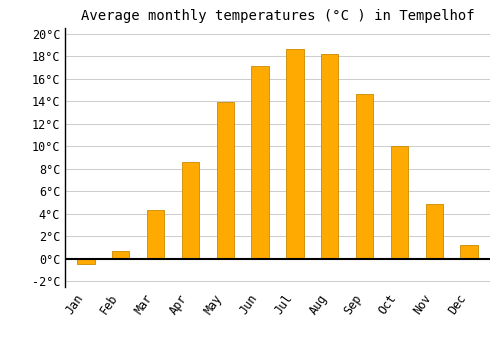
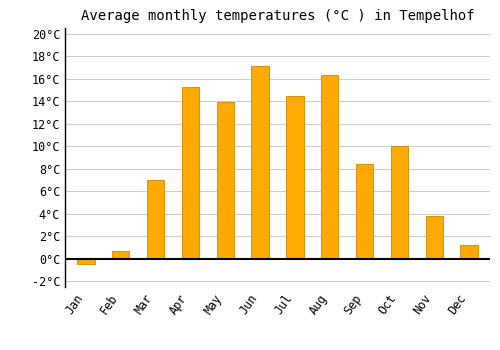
Mar: 4.3°C -> 7.0°C
Apr: 8.6°C -> 15.3°C
Jul: 18.6°C -> 14.5°C
Aug: 18.2°C -> 16.3°C
Sep: 14.6°C -> 8.4°C
Nov: 4.9°C -> 3.8°C
